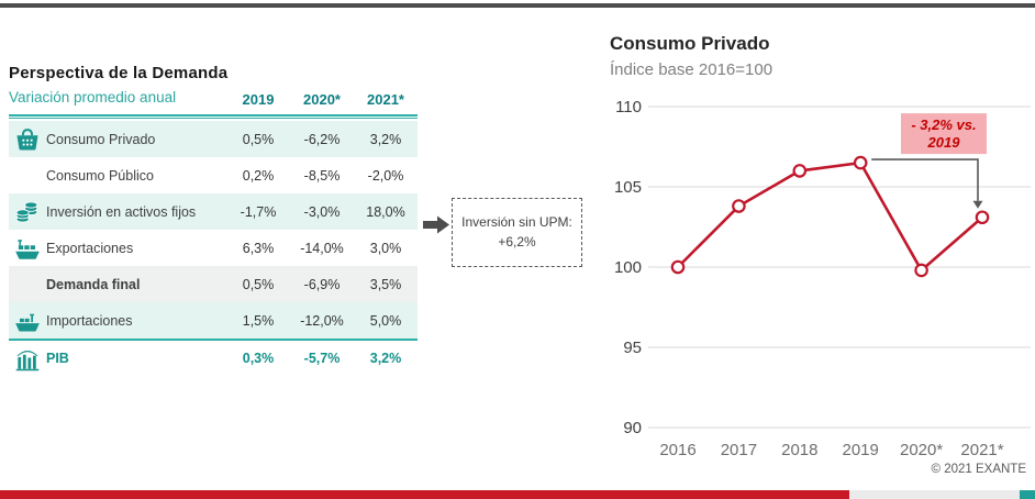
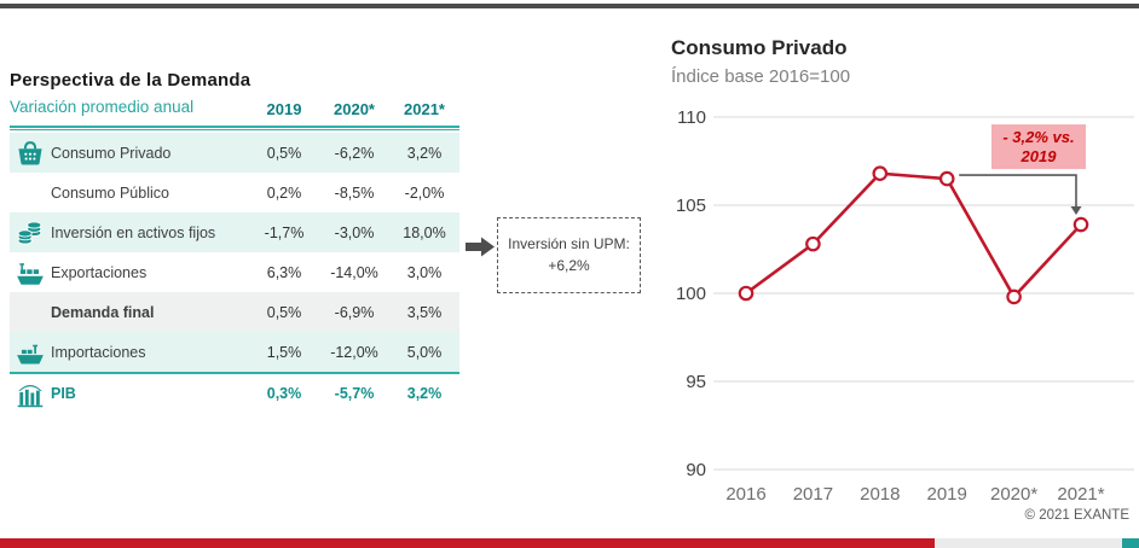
2017: 103.8 -> 102.8
2018: 106.0 -> 106.8
2021*: 103.1 -> 103.9
